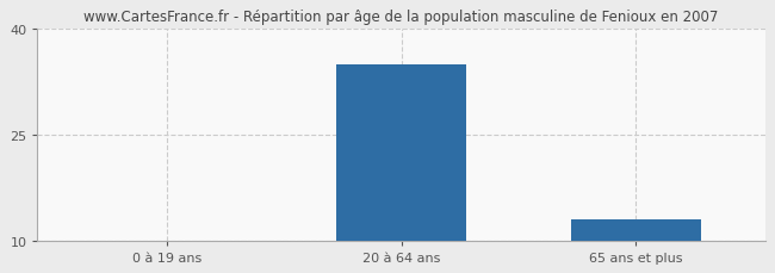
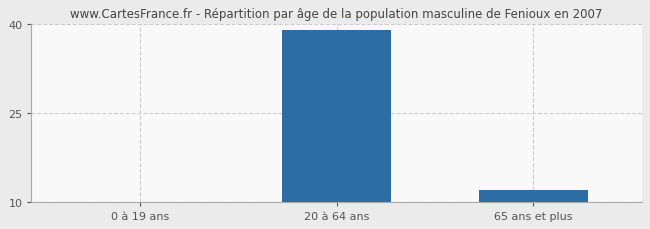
20 à 64 ans: 35 -> 39
65 ans et plus: 13 -> 12
